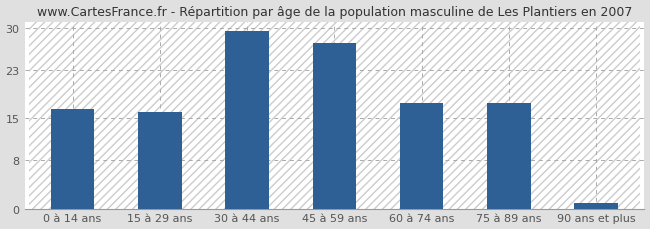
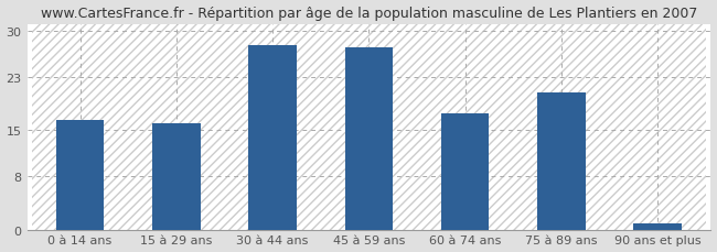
30 à 44 ans: 29.5 -> 27.8
75 à 89 ans: 17.5 -> 20.6
